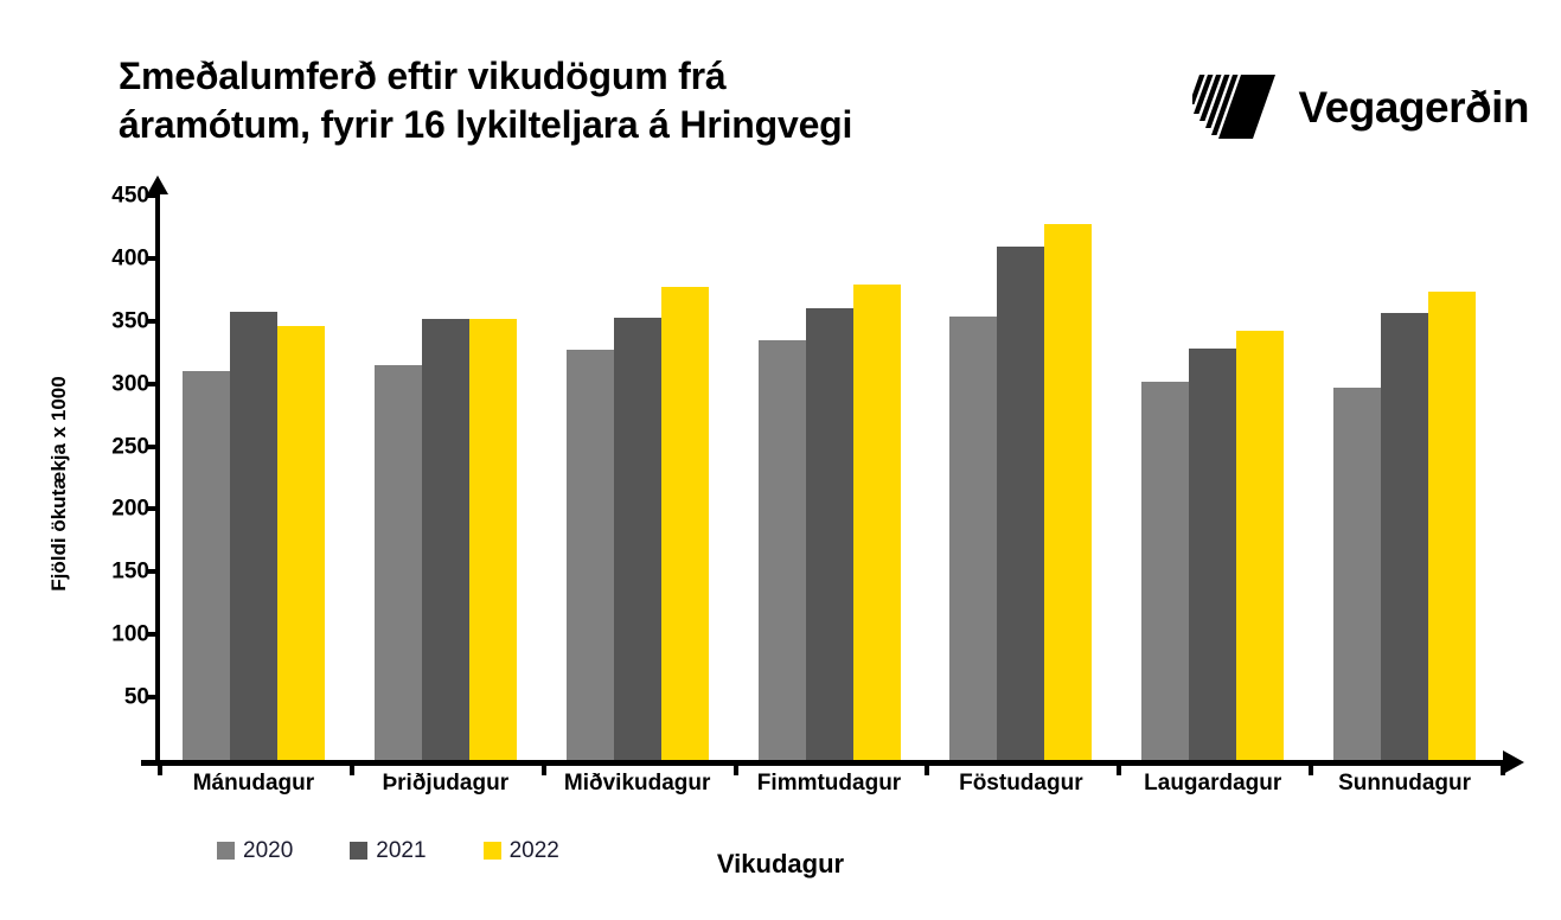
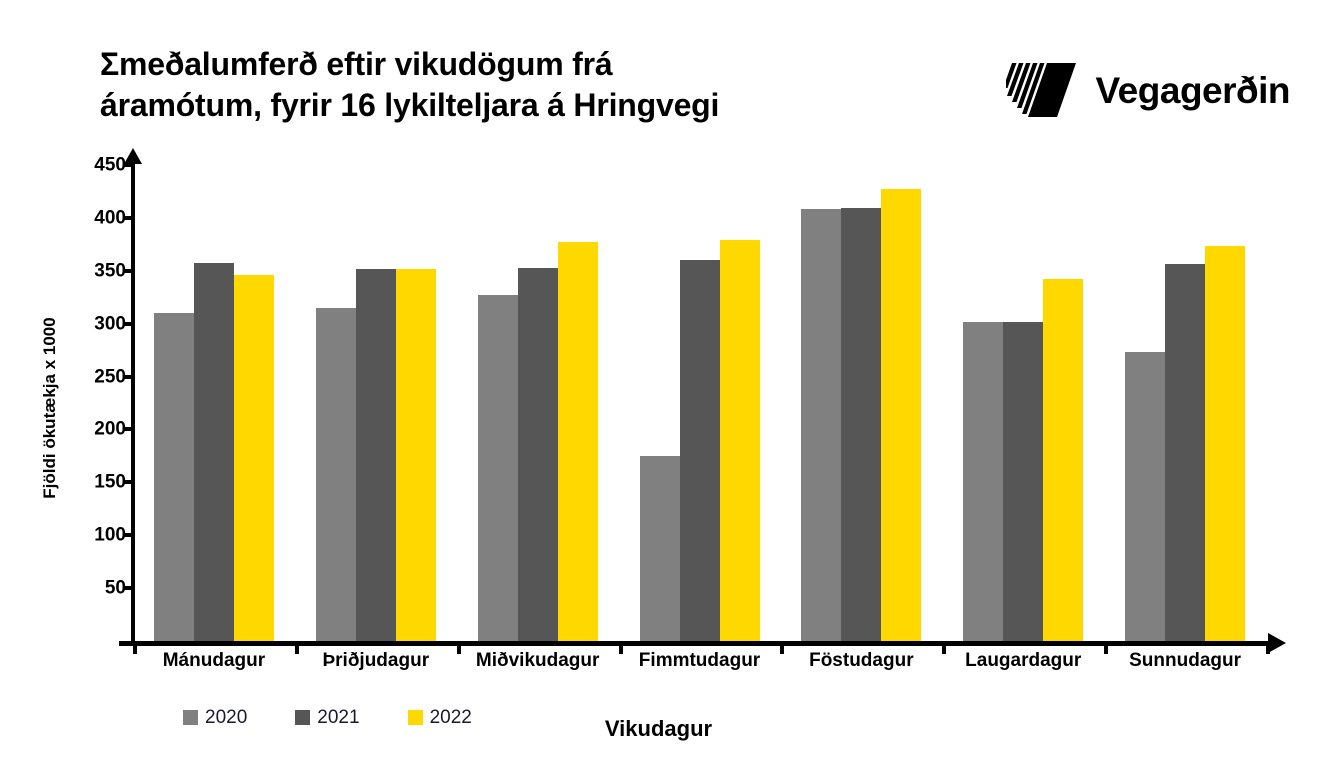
2020/Fimmtudagur: 335 -> 175
2020/Föstudagur: 354 -> 408
2021/Laugardagur: 328 -> 302
2020/Sunnudagur: 297 -> 273
